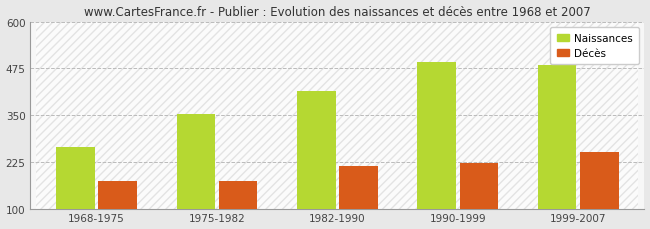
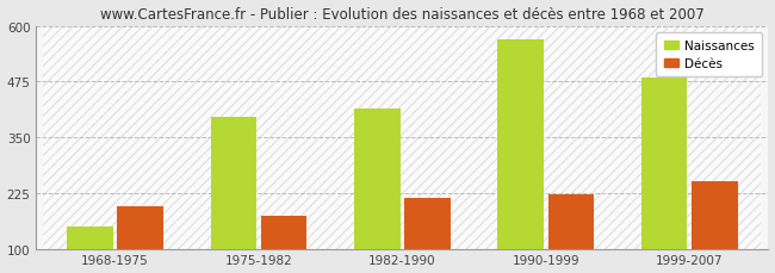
Naissances/1968-1975: 265 -> 150
Décès/1968-1975: 175 -> 195
Naissances/1975-1982: 352 -> 395
Naissances/1990-1999: 492 -> 570
